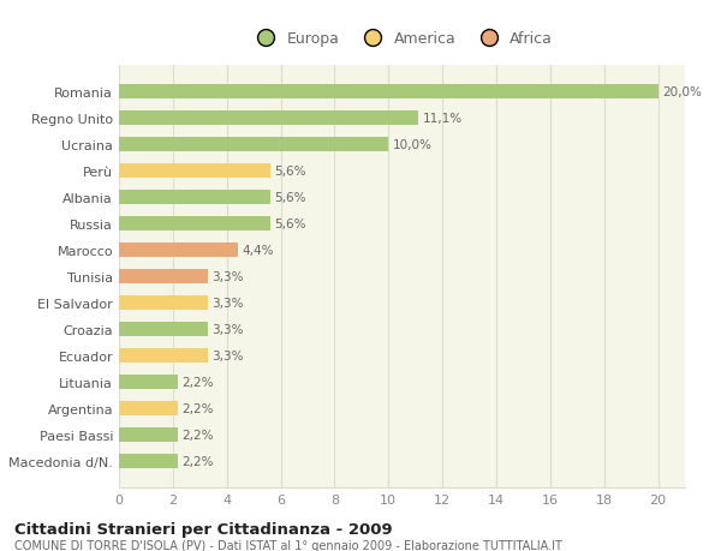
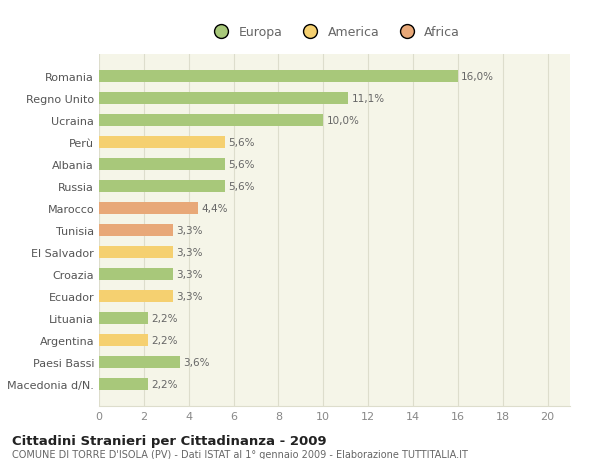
Romania: 20,0% -> 16,0%
Paesi Bassi: 2,2% -> 3,6%
